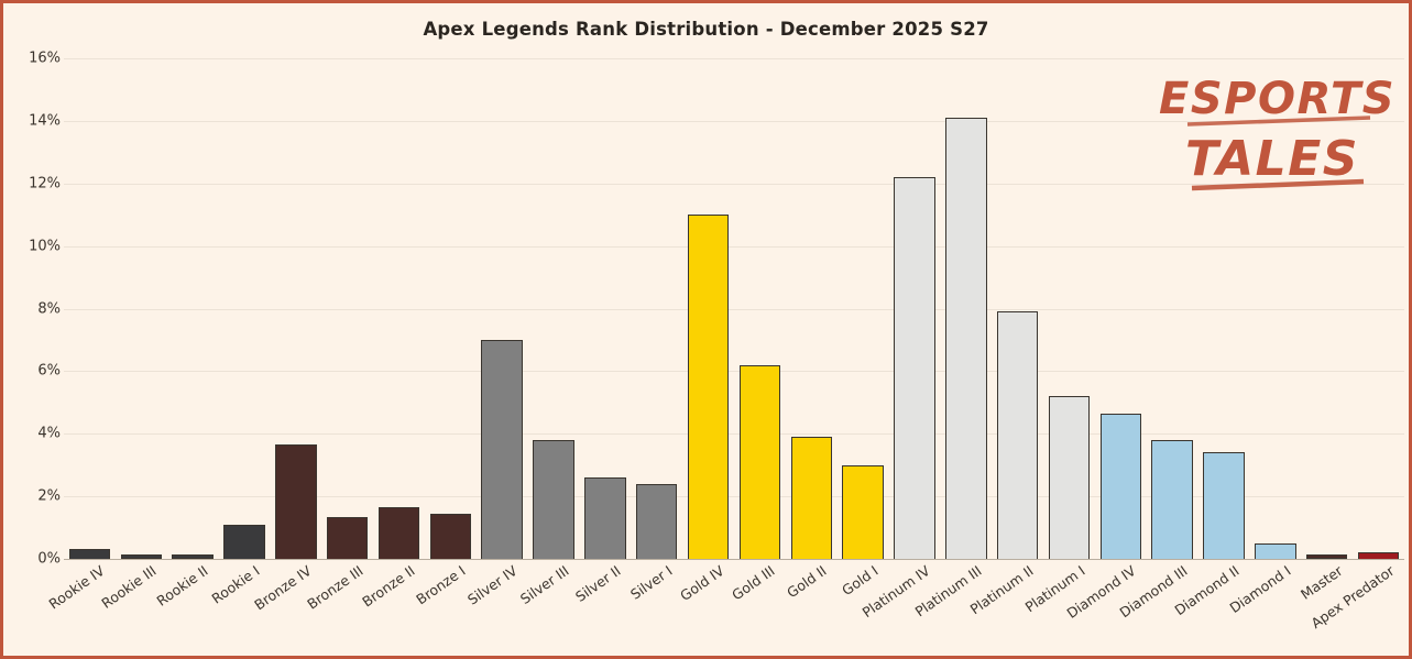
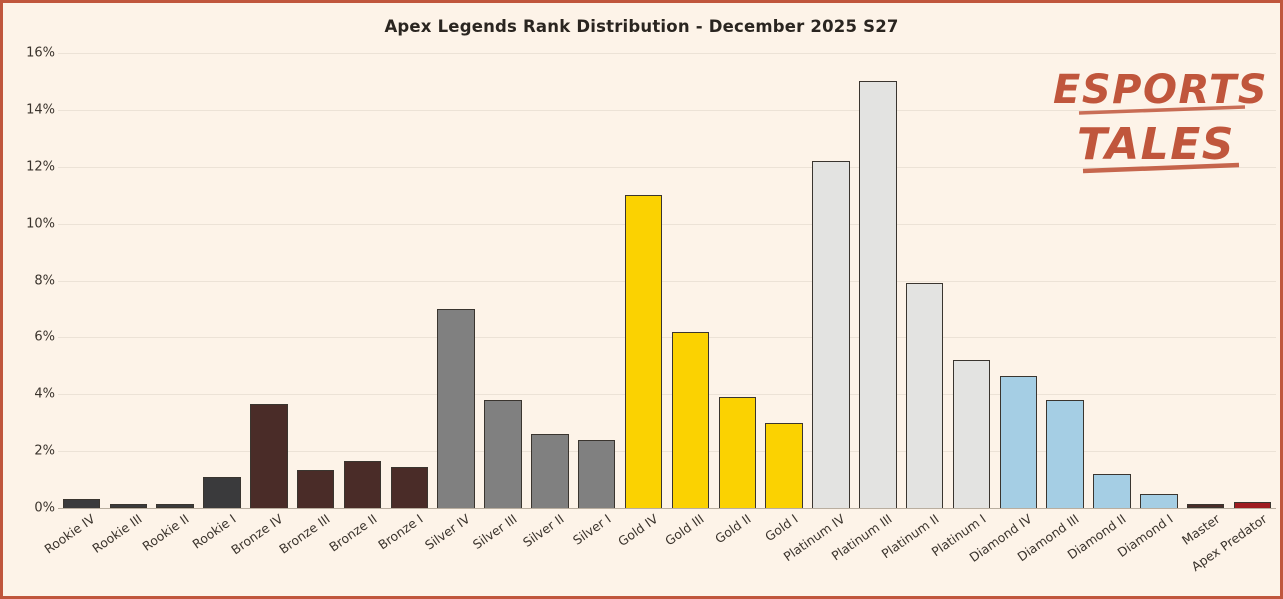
Platinum III: 14.1% -> 15.0%
Diamond II: 3.4% -> 1.2%
